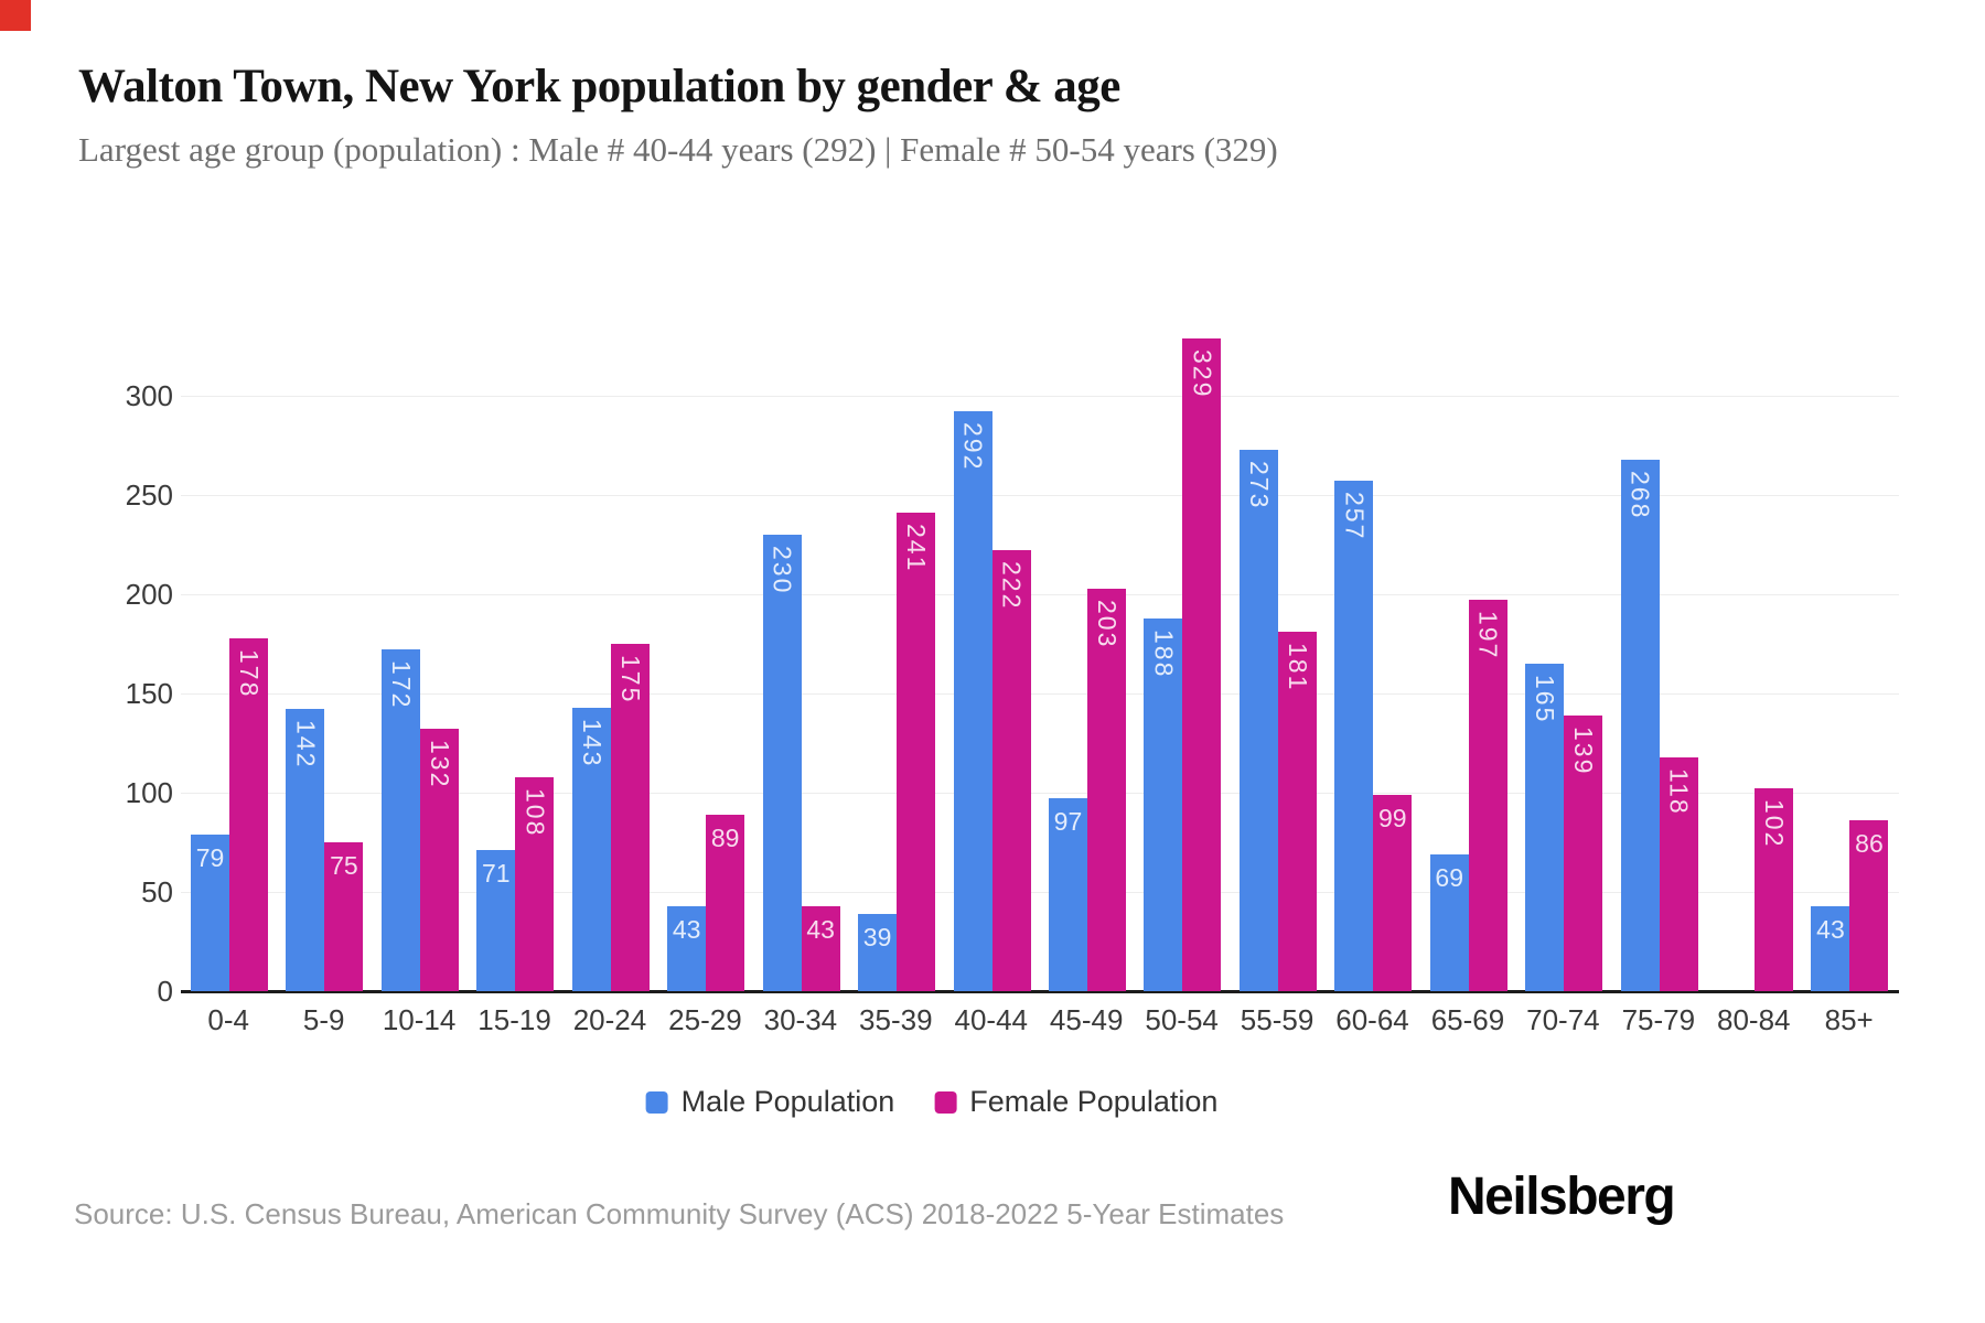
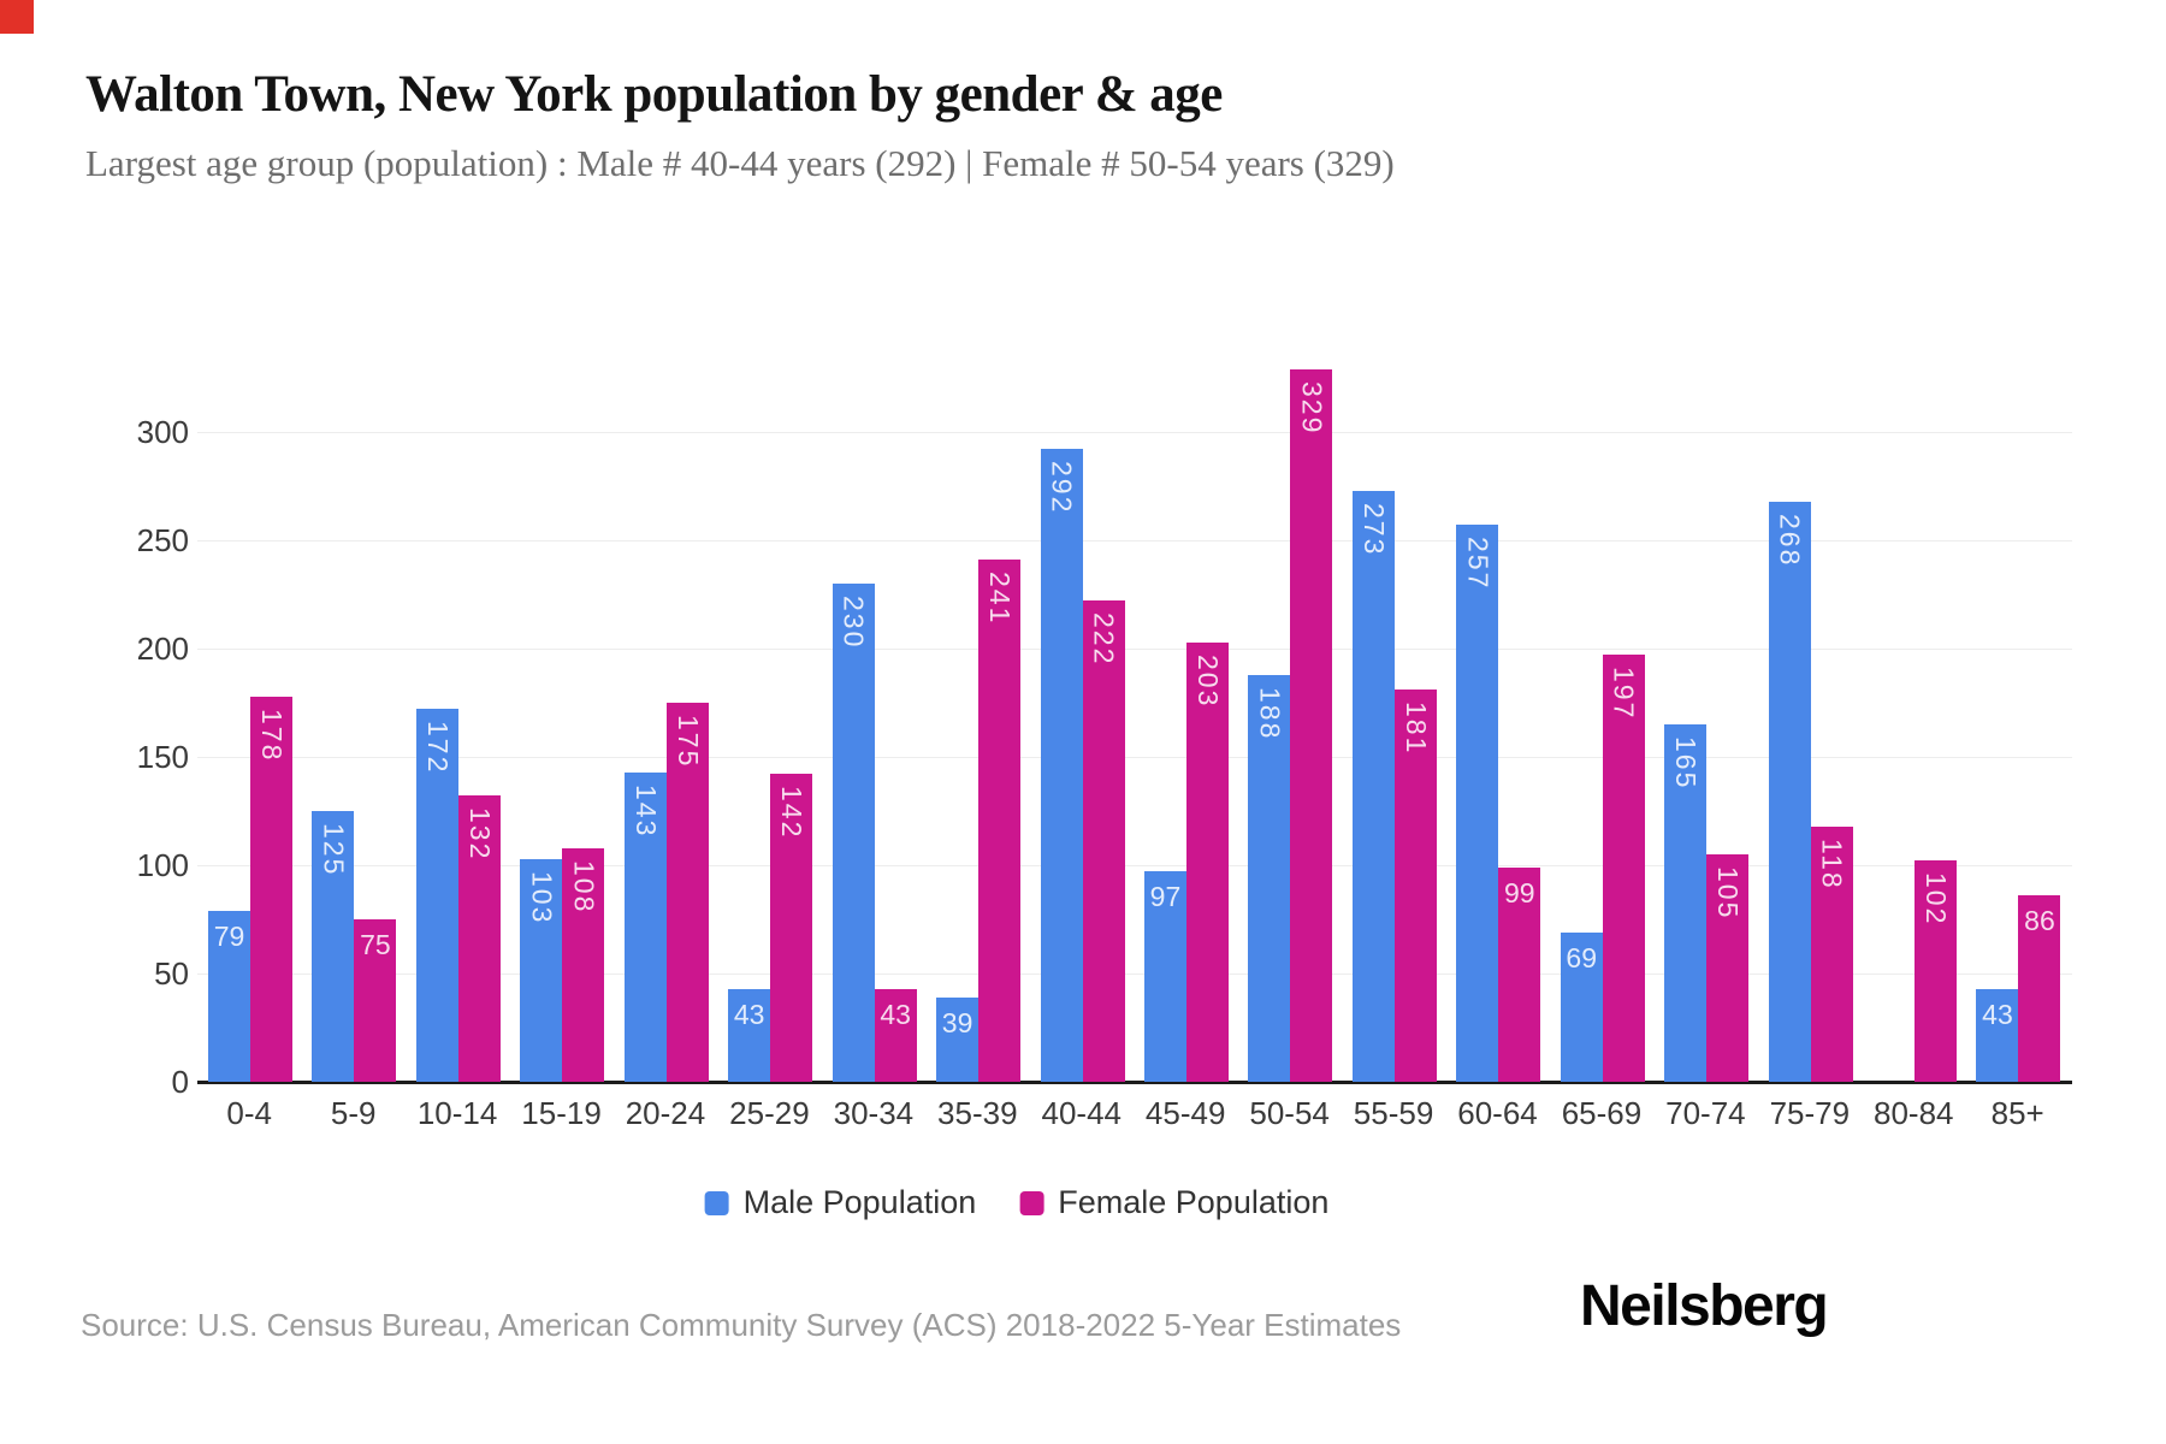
Male Population/5-9: 142 -> 125
Male Population/15-19: 71 -> 103
Female Population/25-29: 89 -> 142
Female Population/70-74: 139 -> 105
